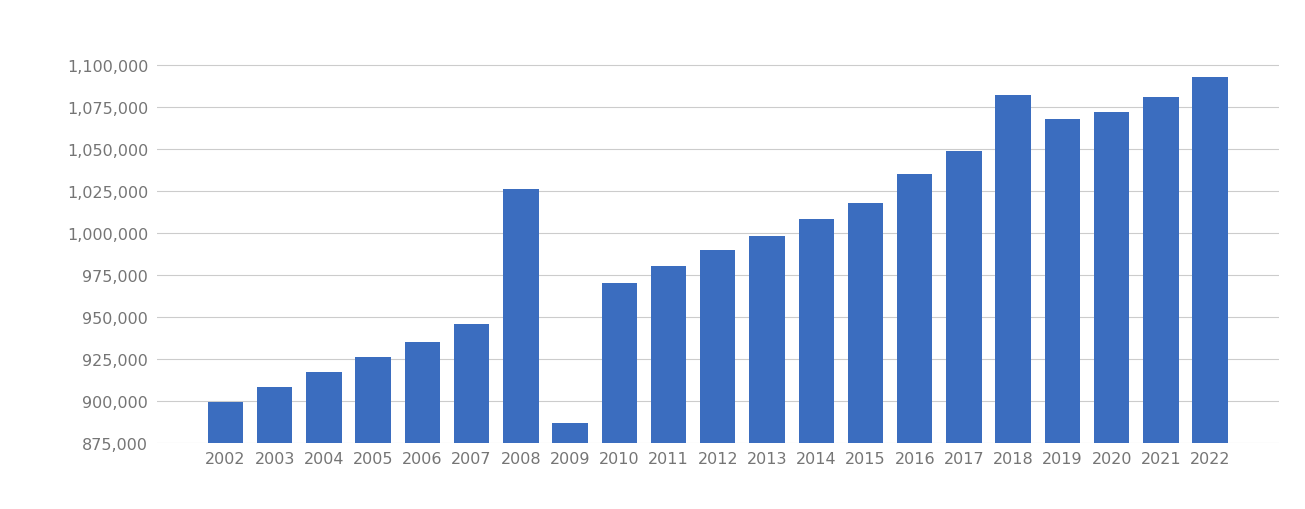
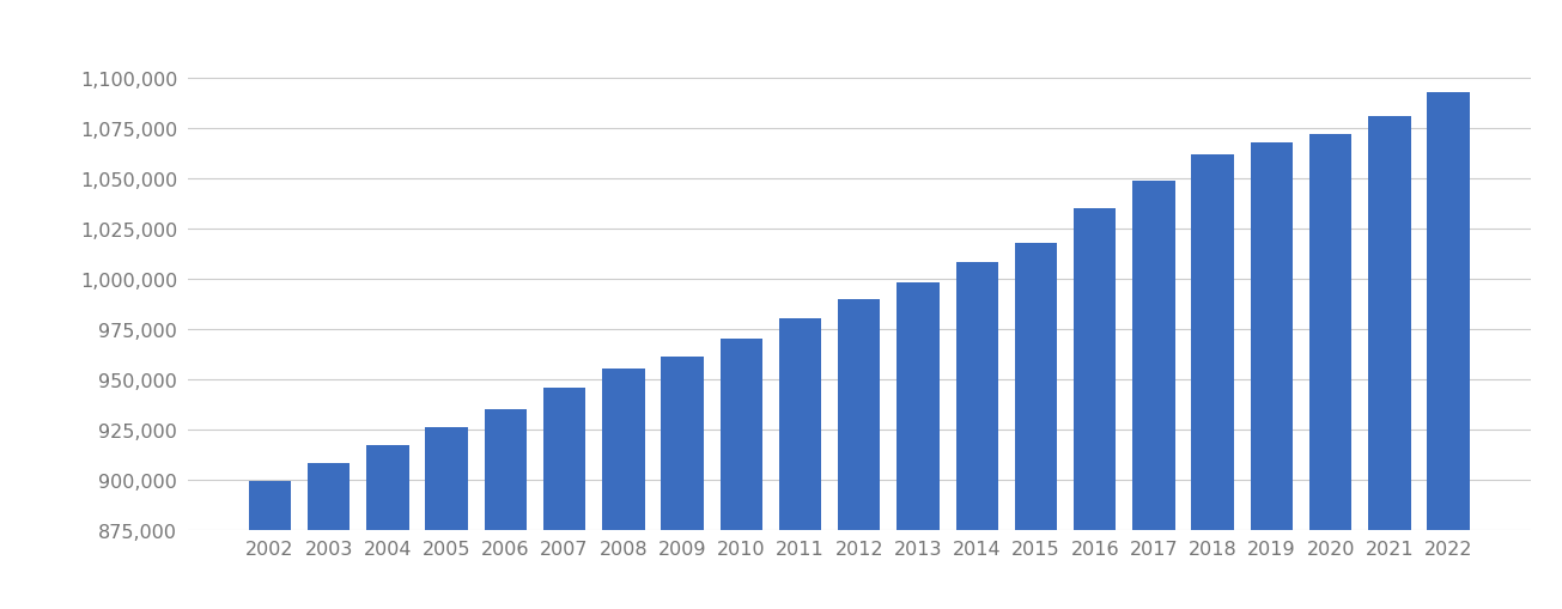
2008: 1,026,000 -> 955,000
2009: 887,000 -> 961,000
2018: 1,082,000 -> 1,062,000
